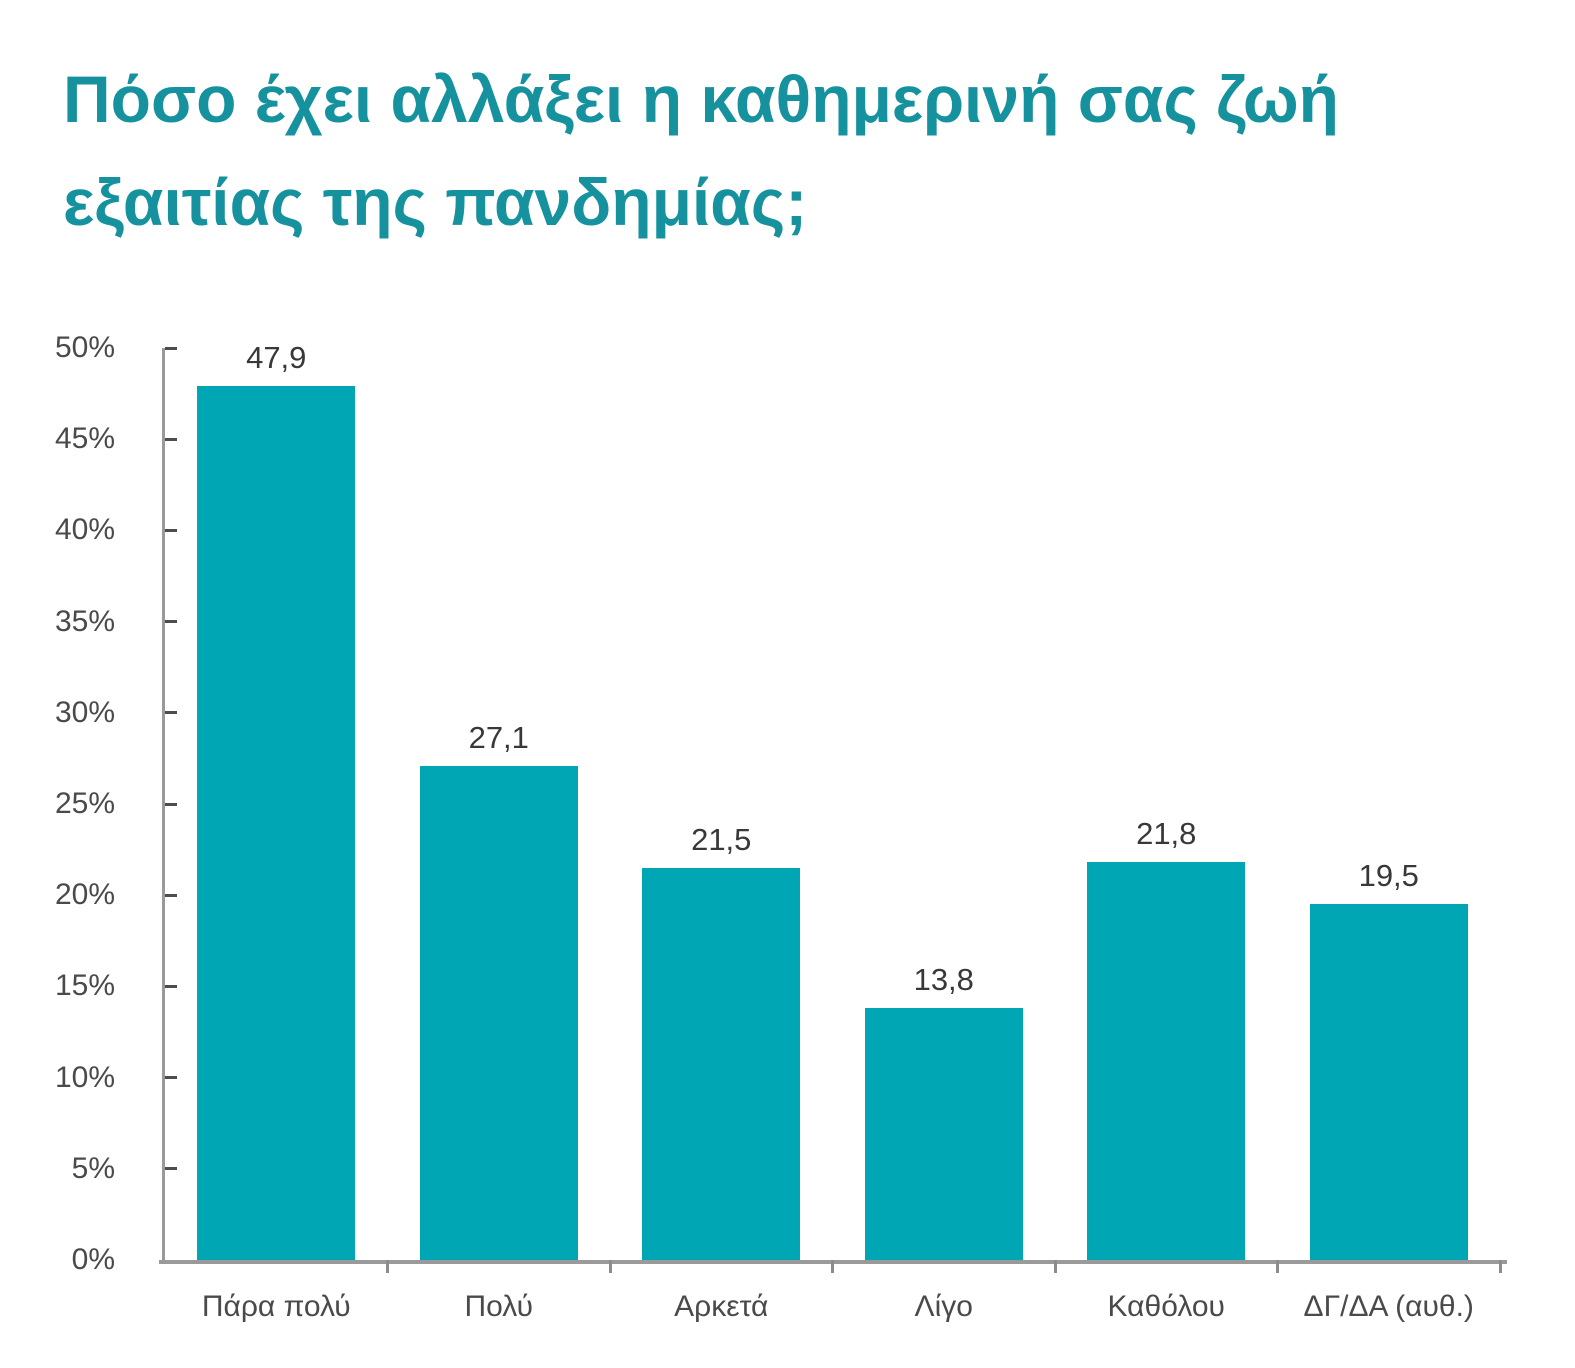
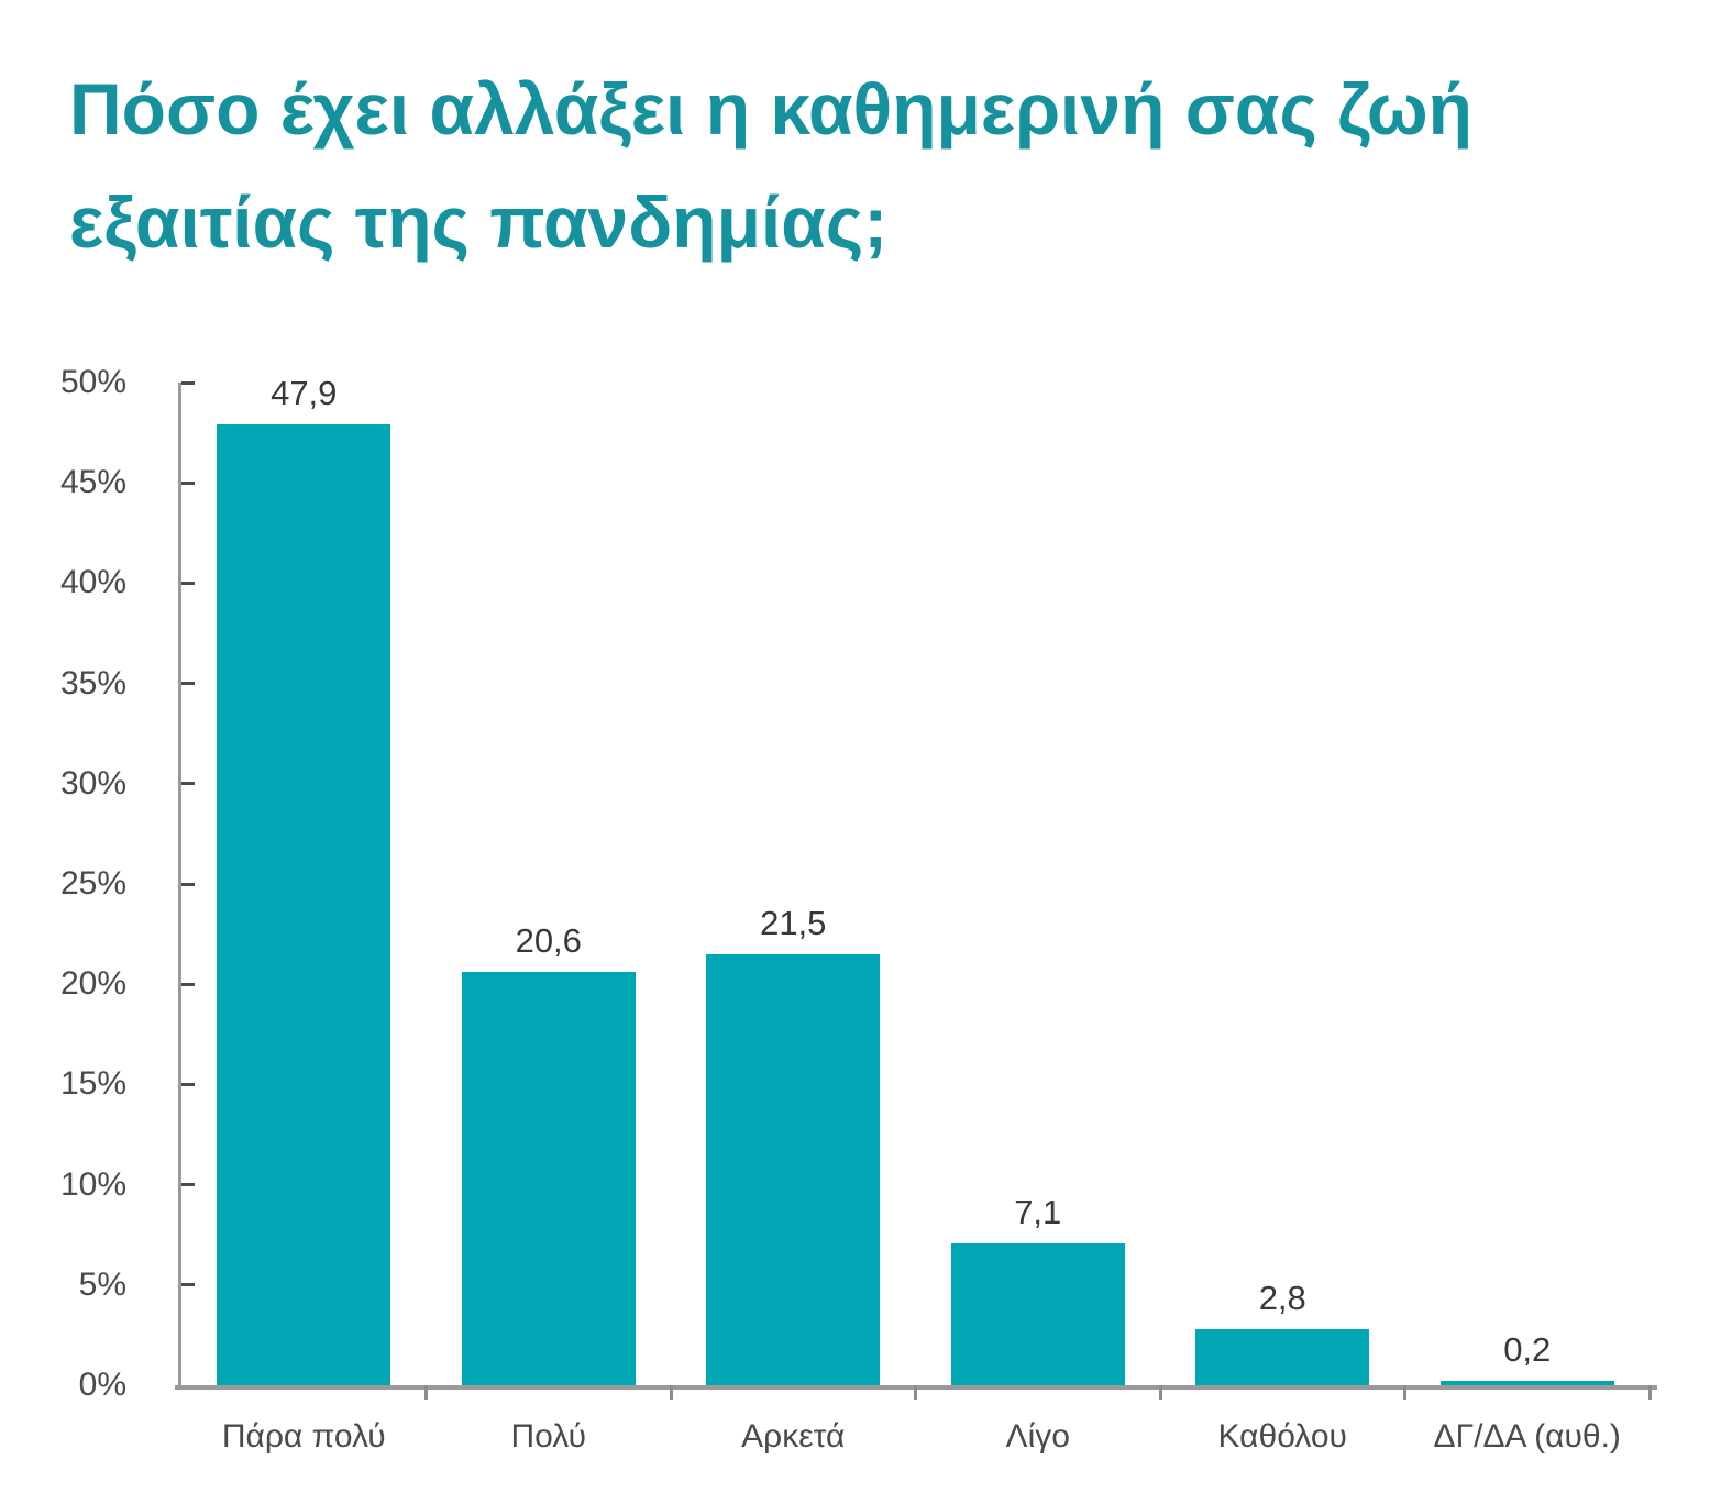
Πολύ: 27,1 -> 20,6
Λίγο: 13,8 -> 7,1
Καθόλου: 21,8 -> 2,8
ΔΓ/ΔΑ (αυθ.): 19,5 -> 0,2
